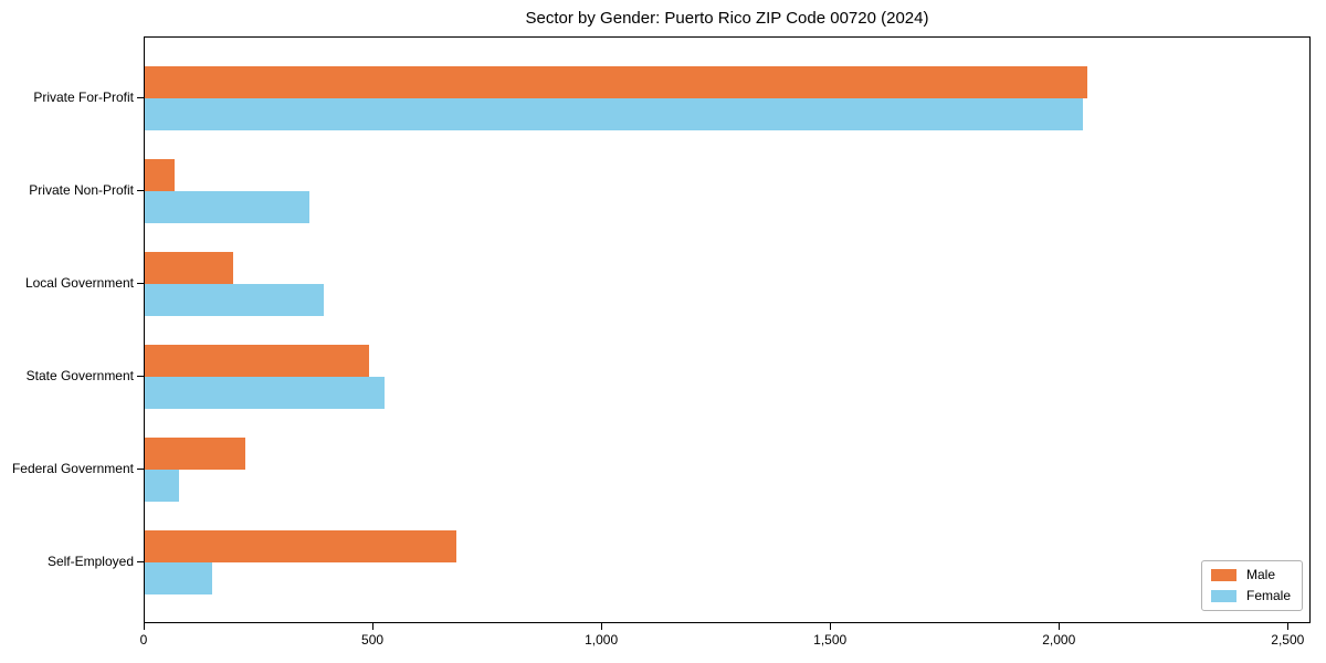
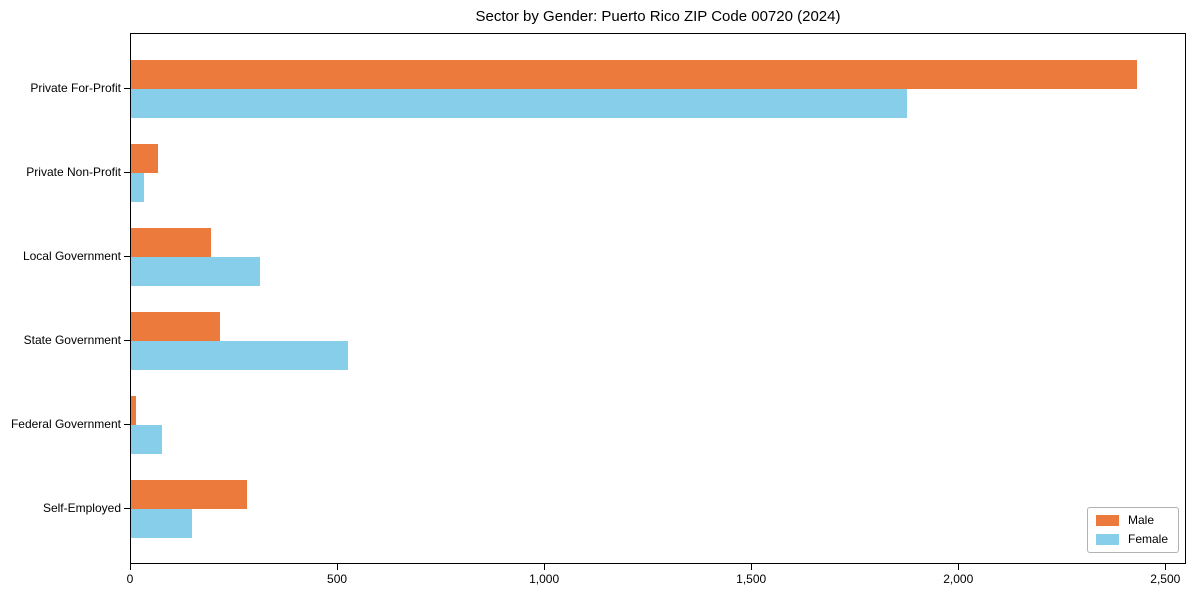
Male/Private For-Profit: 2060 -> 2430
Female/Private For-Profit: 2050 -> 1880
Female/Private Non-Profit: 360 -> 30
Female/Local Government: 390 -> 310
Male/State Government: 490 -> 220
Male/Federal Government: 220 -> 10
Male/Self-Employed: 680 -> 280
